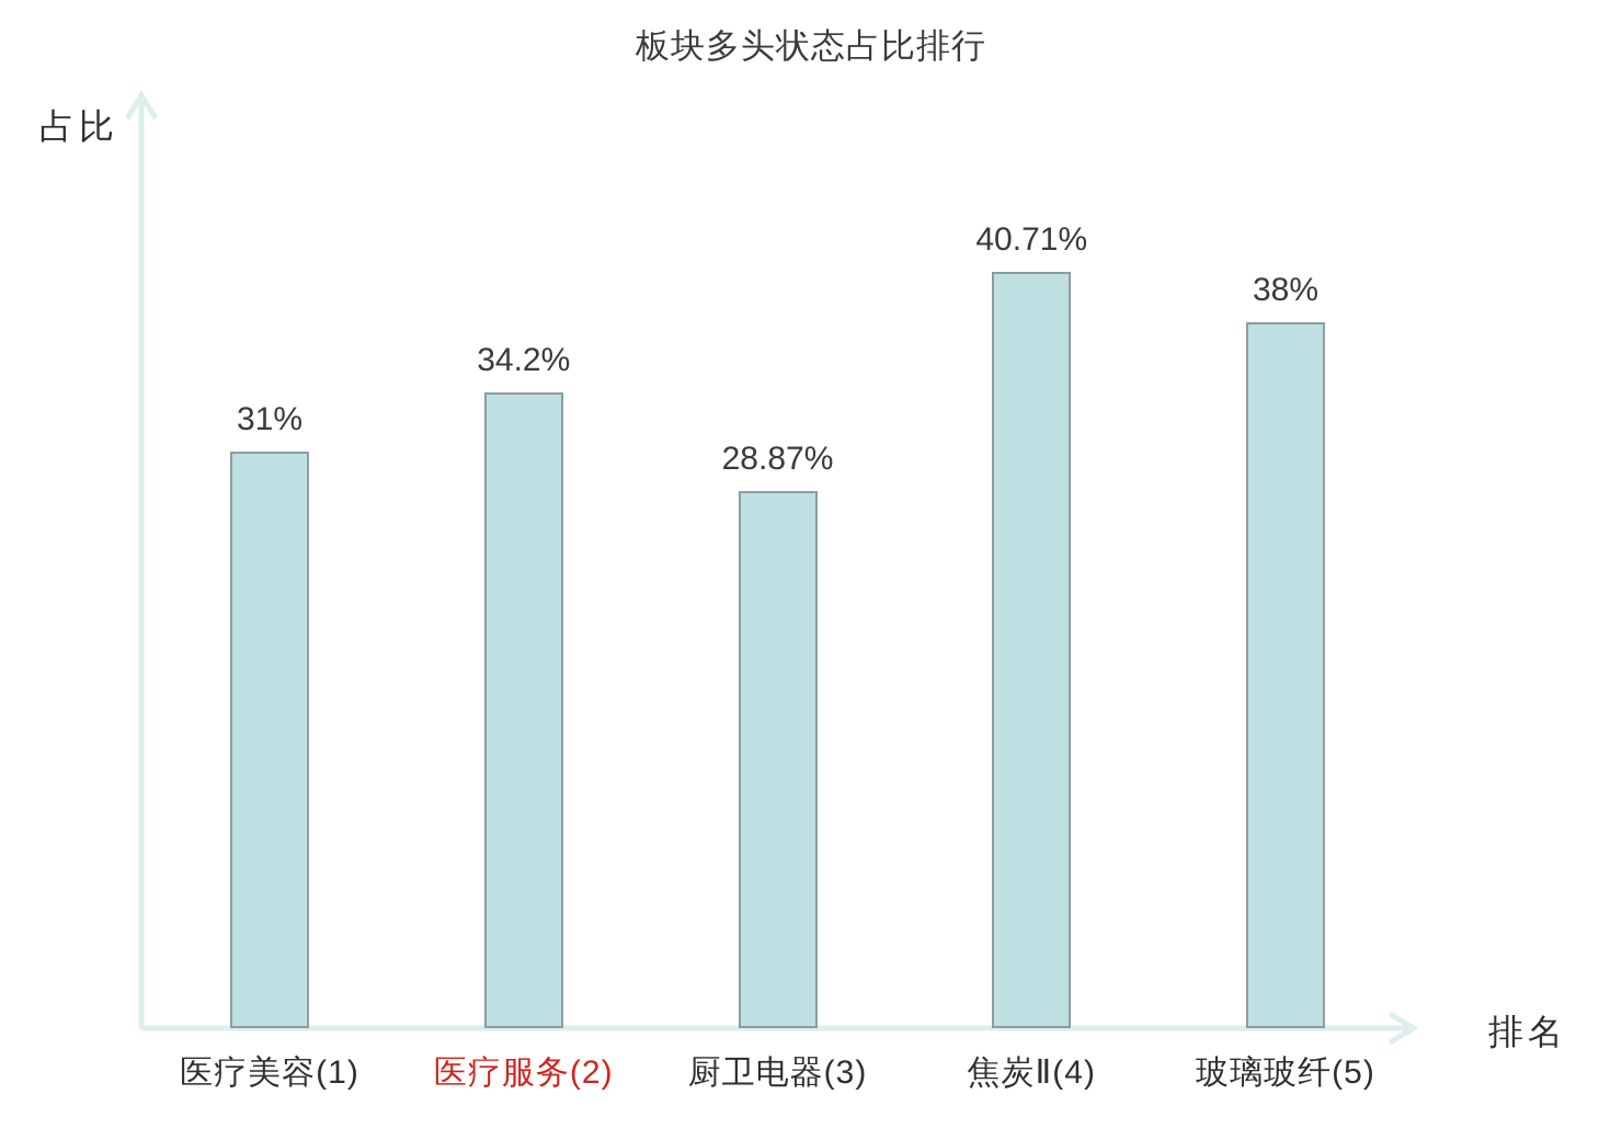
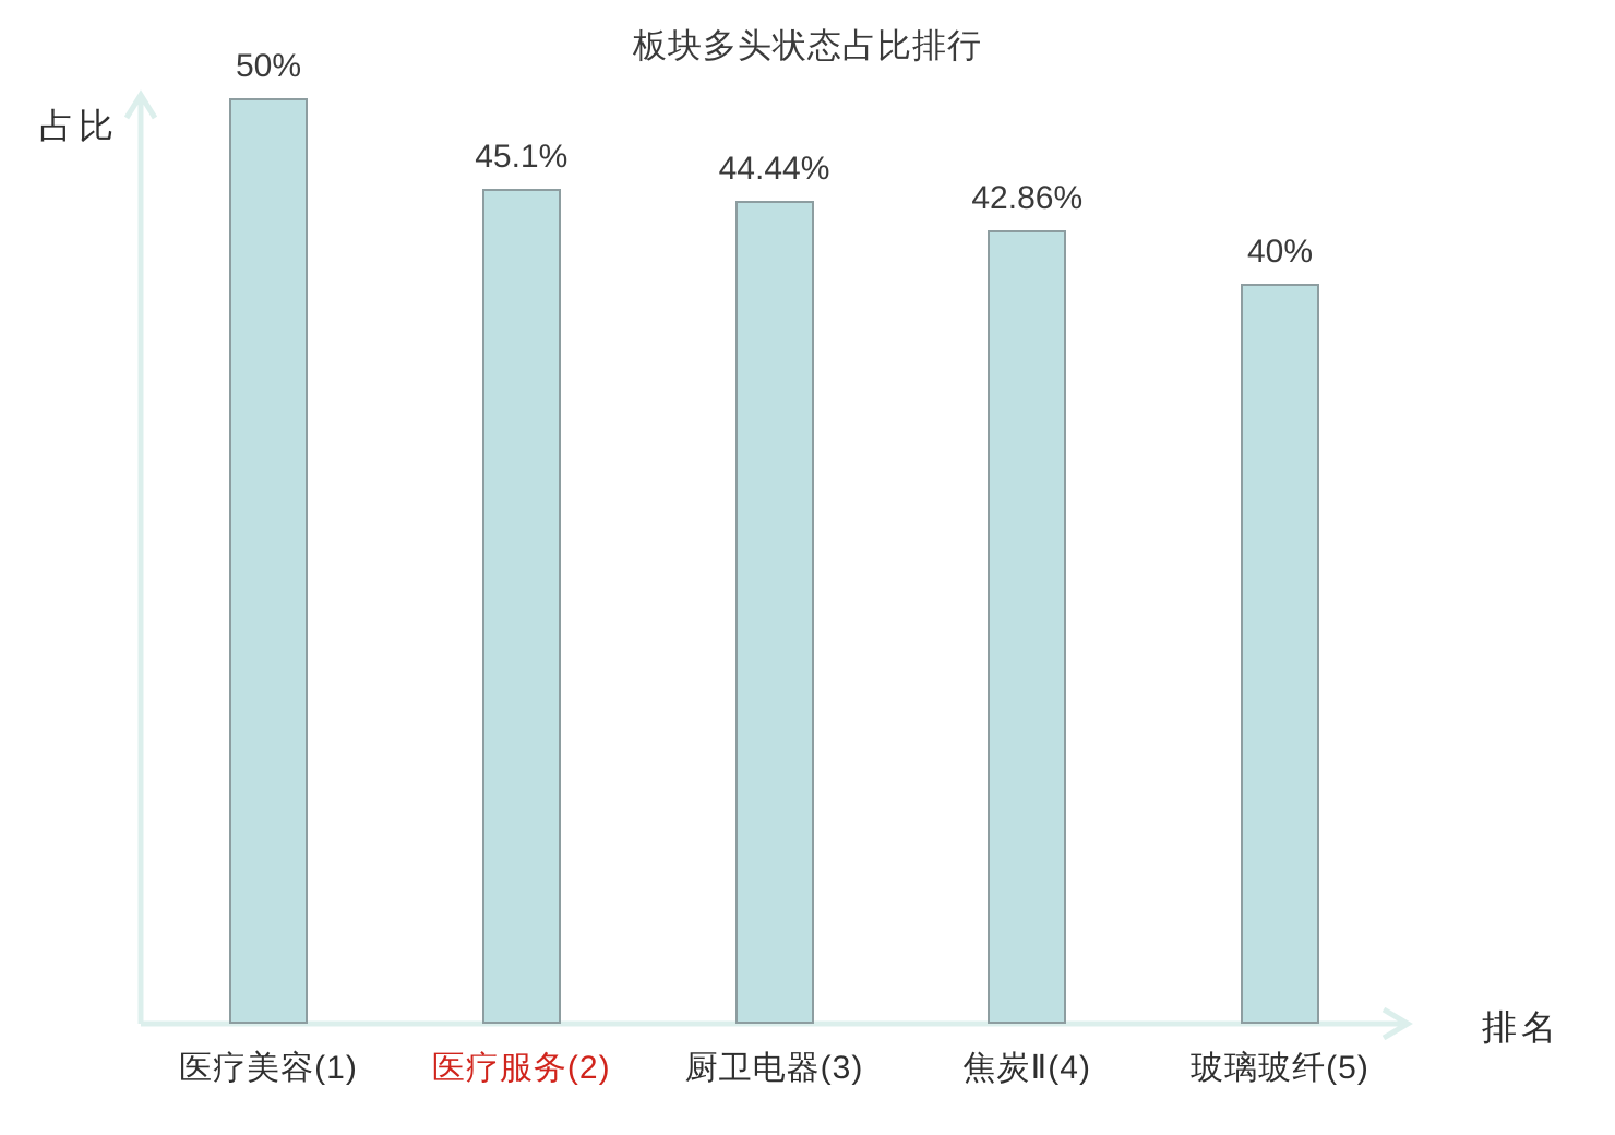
医疗美容(1): 31% -> 50%
医疗服务(2): 34.2% -> 45.1%
厨卫电器(3): 28.87% -> 44.44%
焦炭Ⅱ(4): 40.71% -> 42.86%
玻璃玻纤(5): 38% -> 40%
